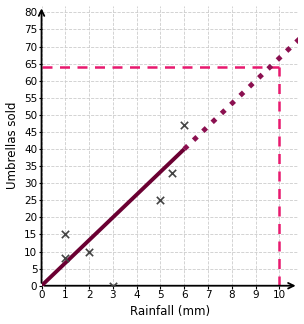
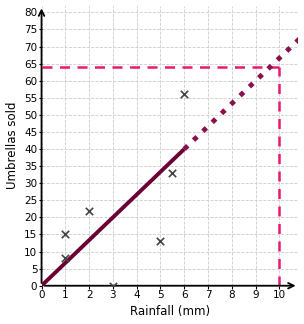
2: 10 -> 22
5: 25 -> 13
6: 47 -> 56
